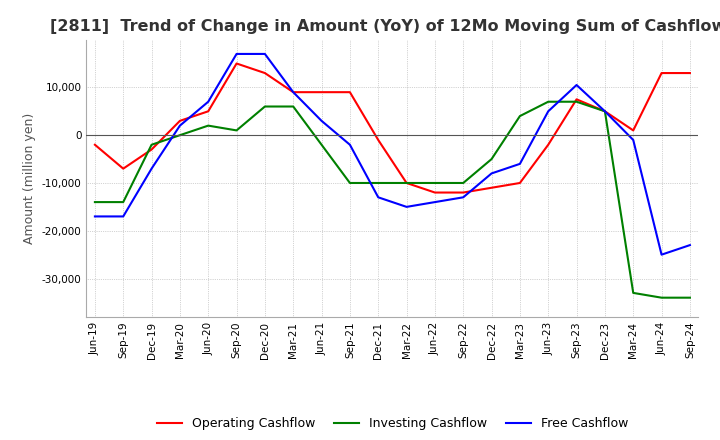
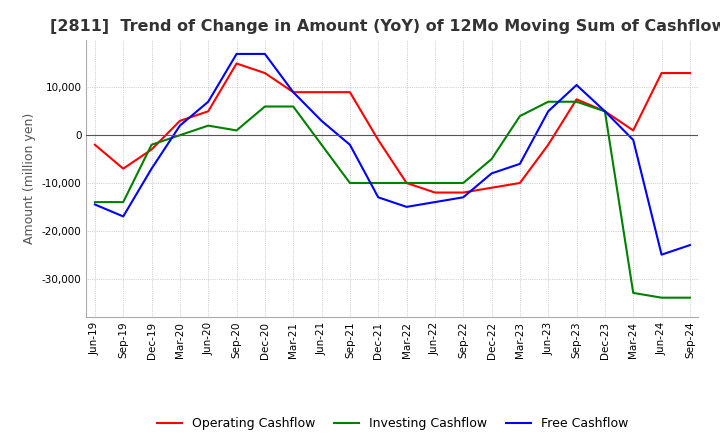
Free Cashflow/Jun-19: -17,000 -> -14,500
